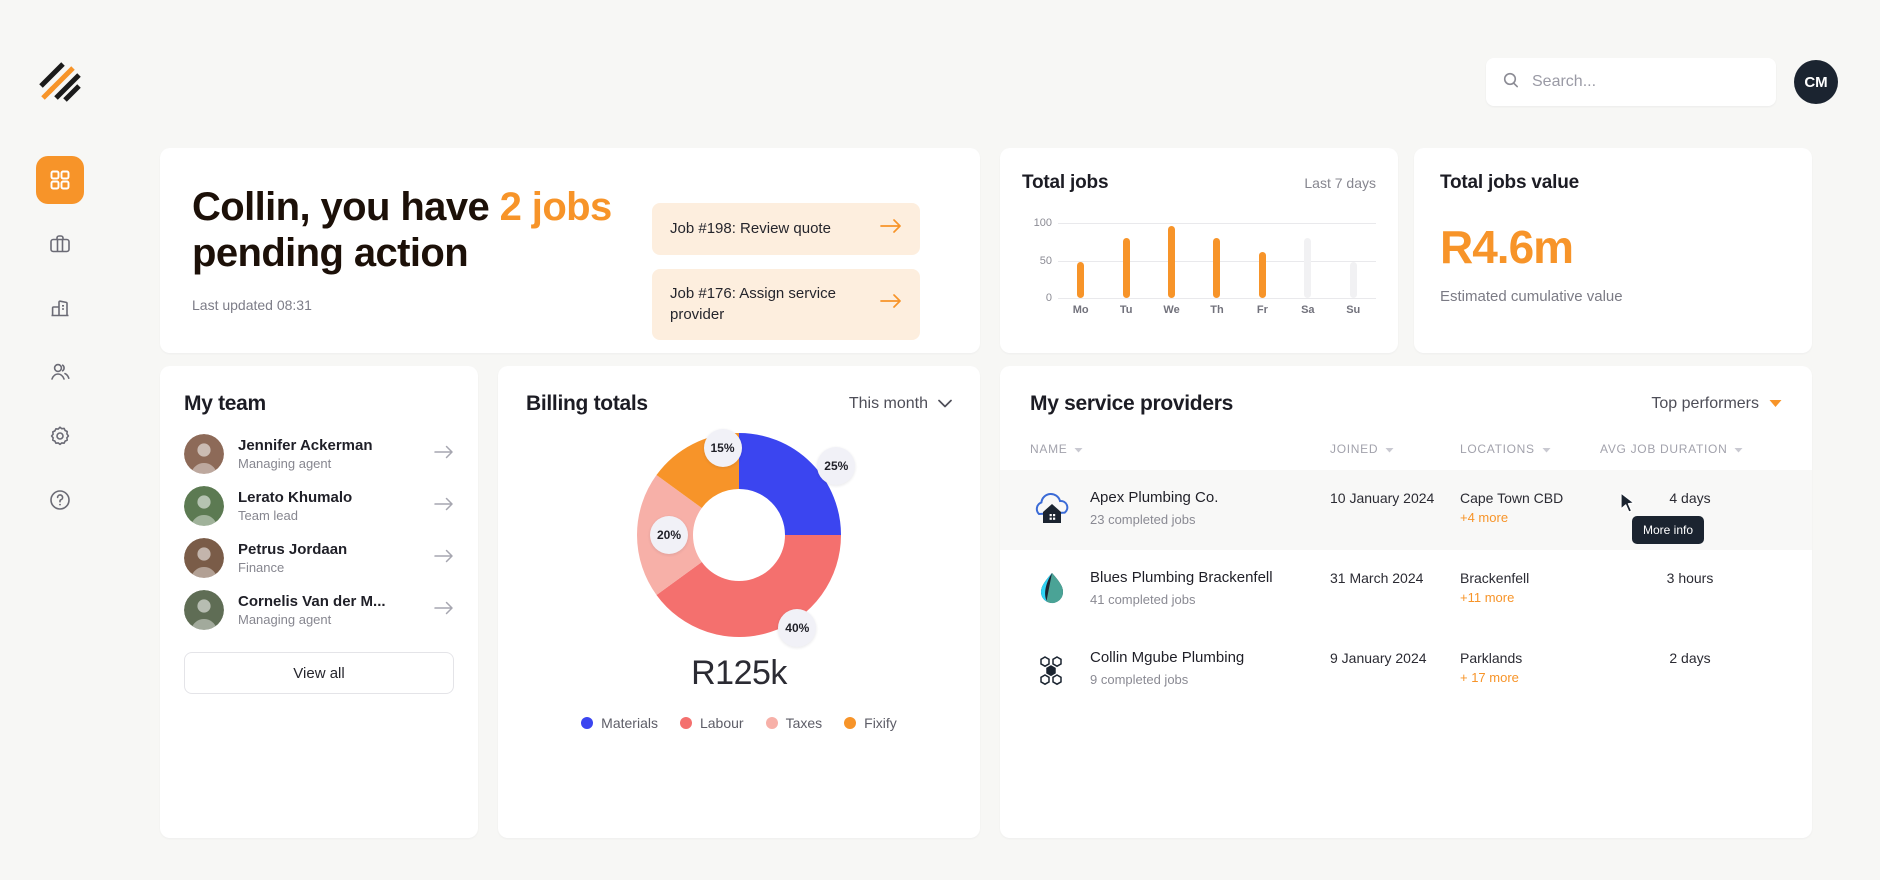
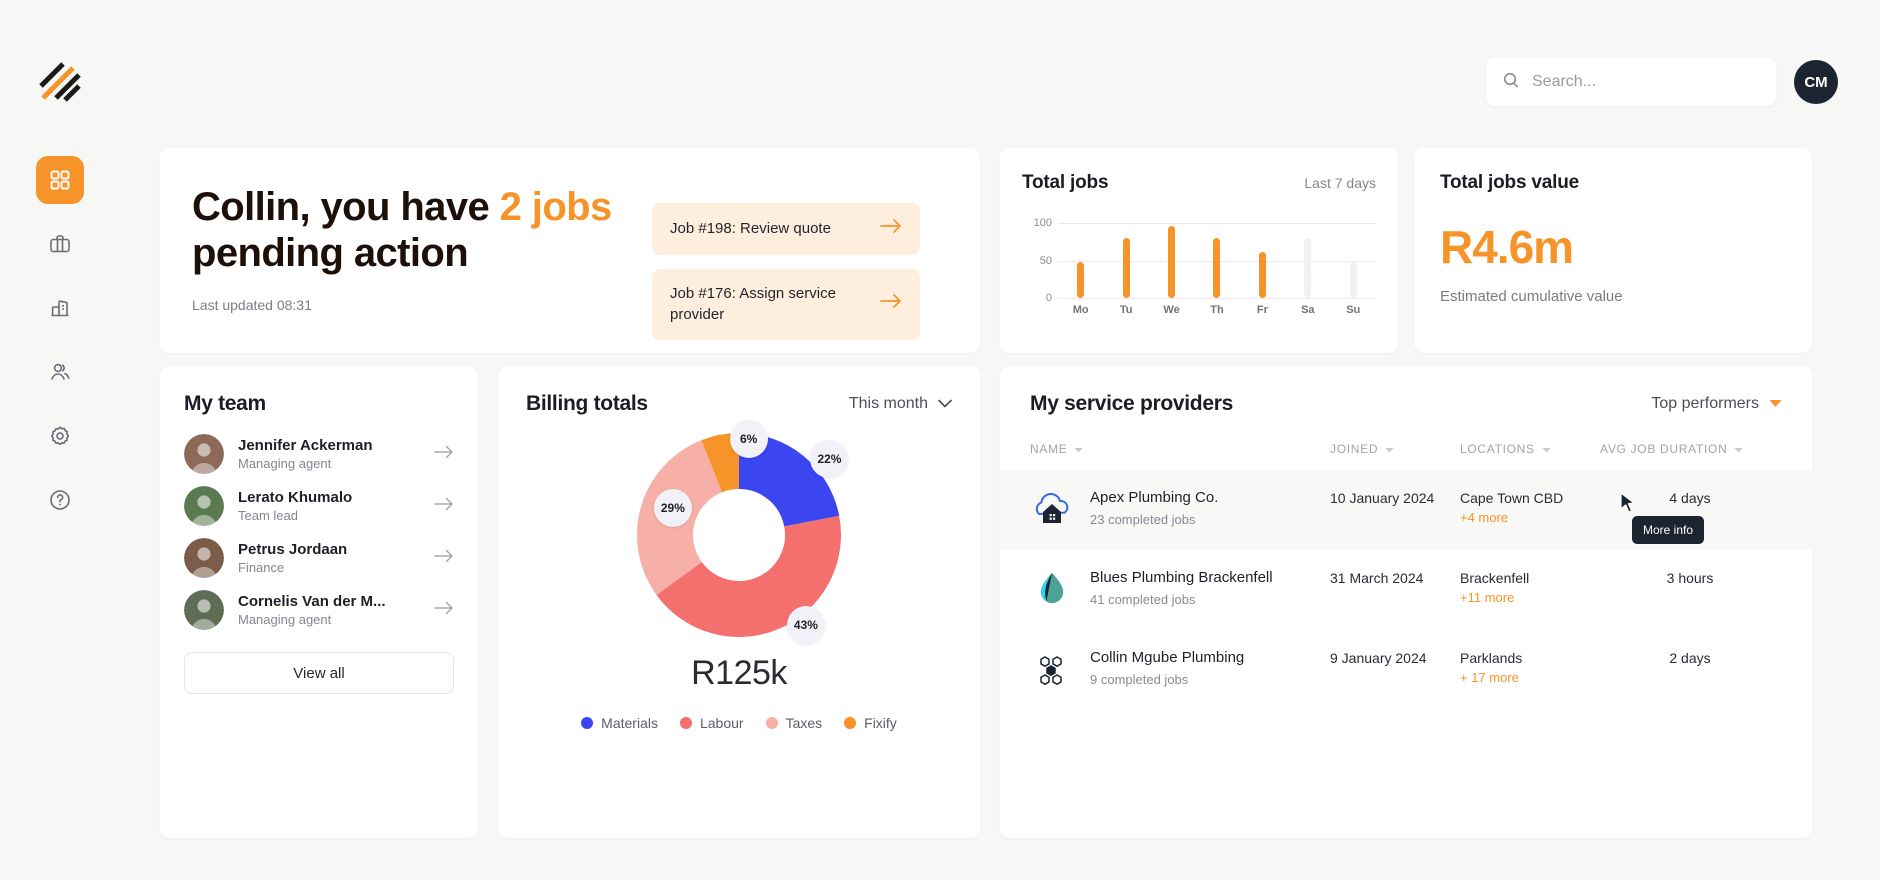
Billing totals/Materials: 25% -> 22%
Billing totals/Labour: 40% -> 43%
Billing totals/Taxes: 20% -> 29%
Billing totals/Fixify: 15% -> 6%
